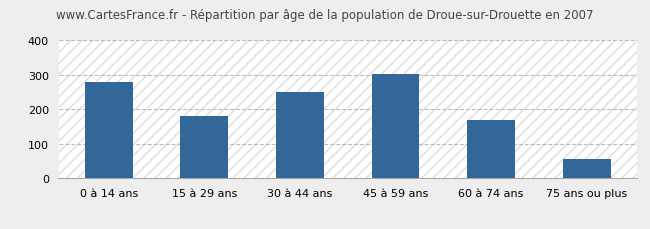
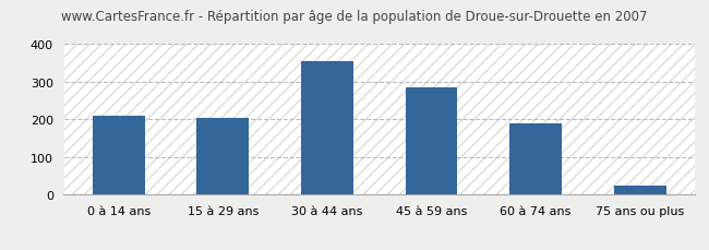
0 à 14 ans: 278 -> 210
15 à 29 ans: 182 -> 205
30 à 44 ans: 250 -> 355
45 à 59 ans: 303 -> 285
60 à 74 ans: 170 -> 190
75 ans ou plus: 56 -> 25
